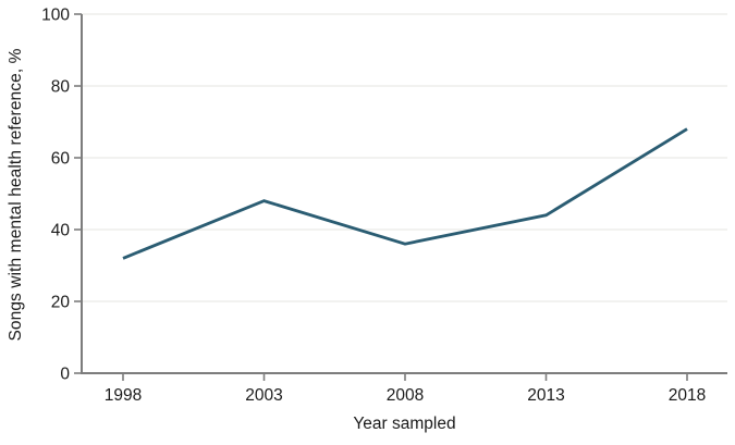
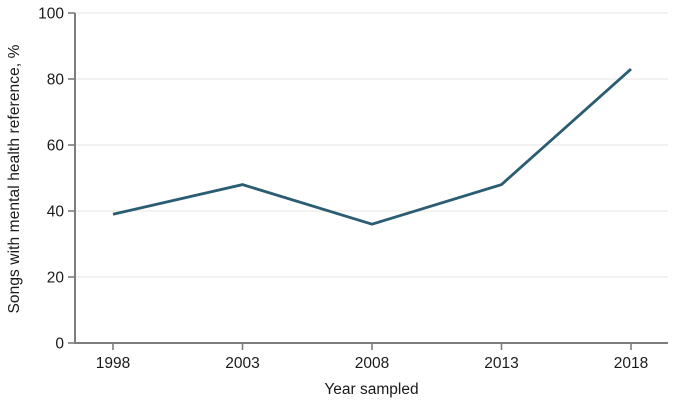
1998: 32 -> 39
2013: 44 -> 48
2018: 68 -> 83
